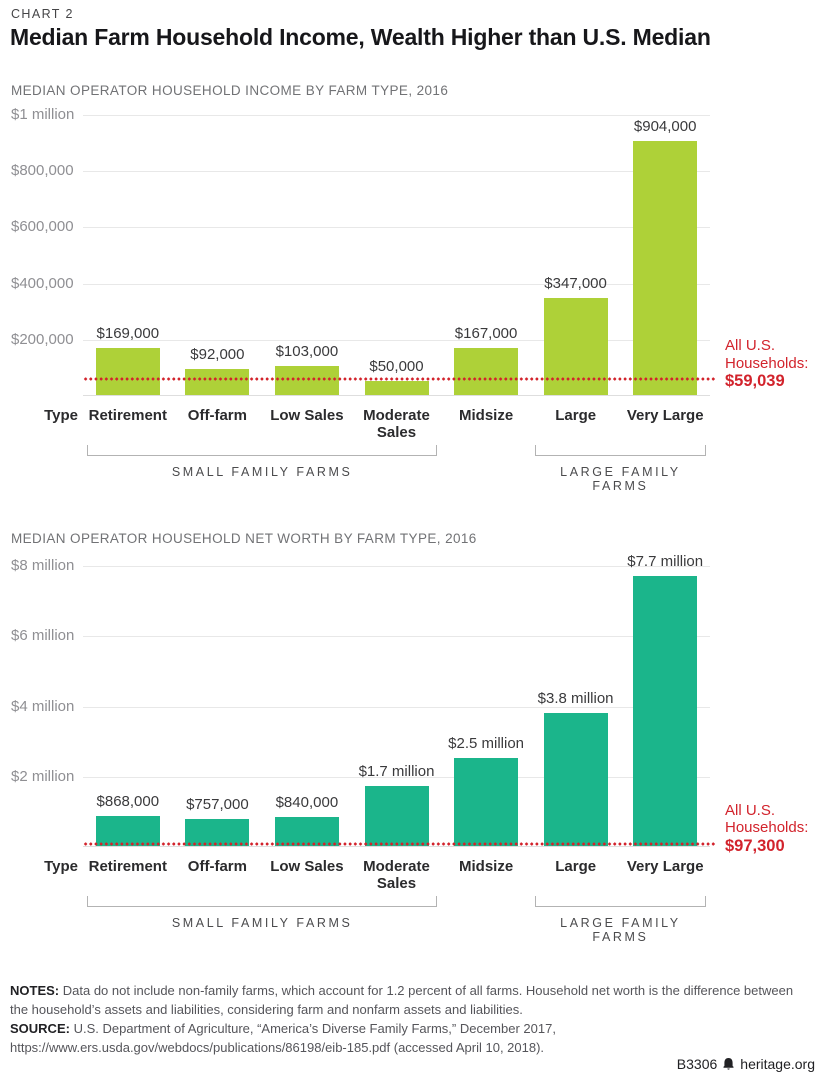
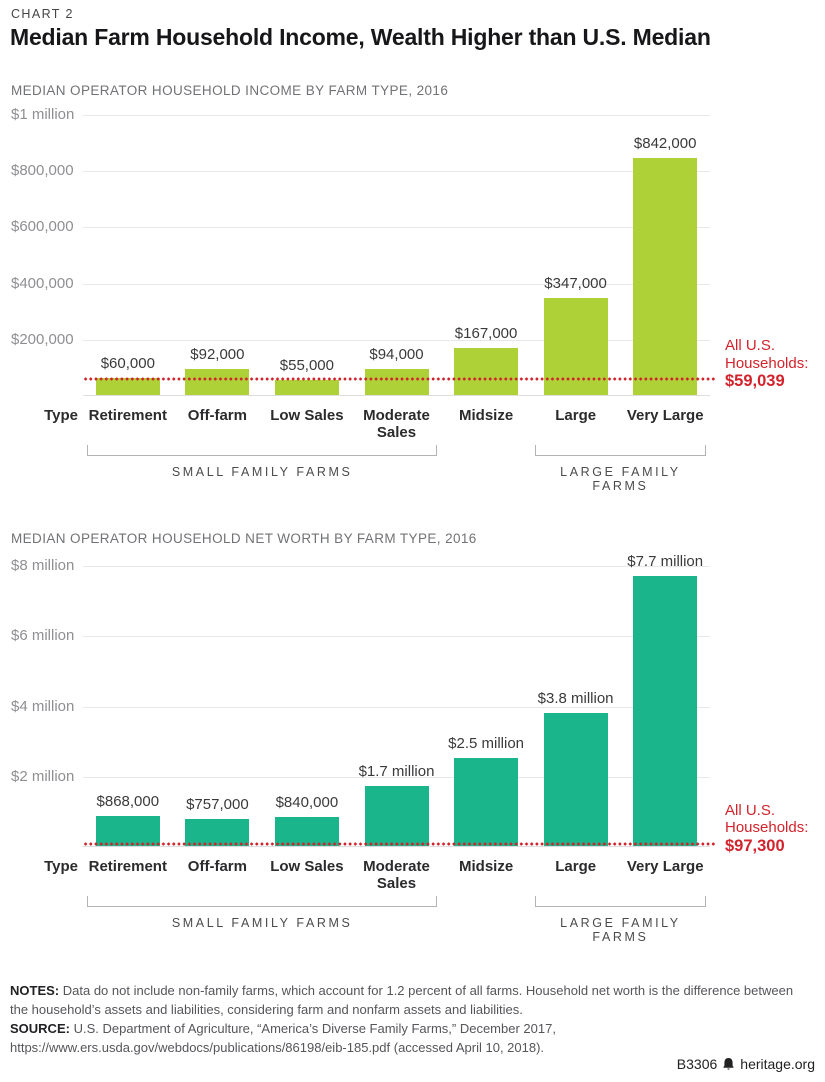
MEDIAN OPERATOR HOUSEHOLD INCOME BY FARM TYPE, 2016/Retirement: $169,000 -> $60,000
MEDIAN OPERATOR HOUSEHOLD INCOME BY FARM TYPE, 2016/Low Sales: $103,000 -> $55,000
MEDIAN OPERATOR HOUSEHOLD INCOME BY FARM TYPE, 2016/Moderate Sales: $50,000 -> $94,000
MEDIAN OPERATOR HOUSEHOLD INCOME BY FARM TYPE, 2016/Very Large: $904,000 -> $842,000
